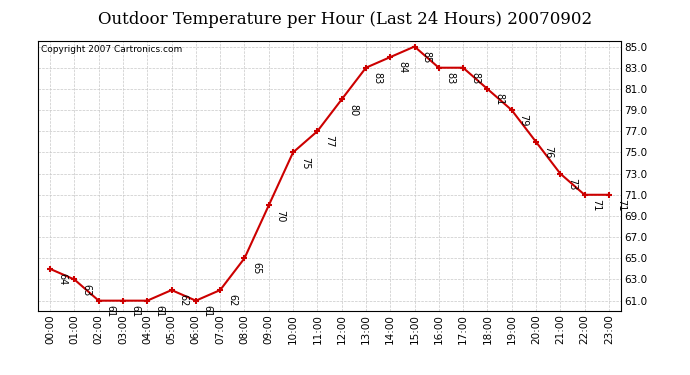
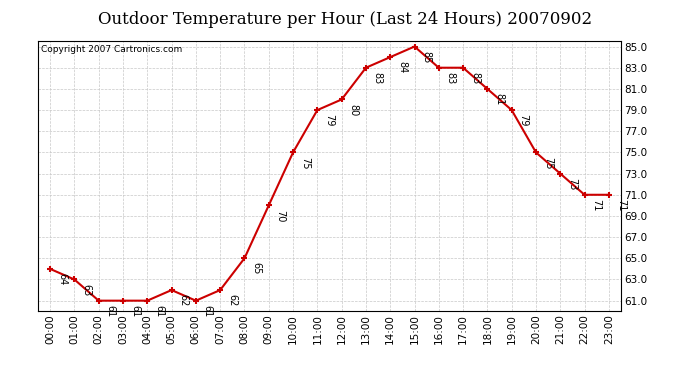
11:00: 77 -> 79
20:00: 76 -> 75
